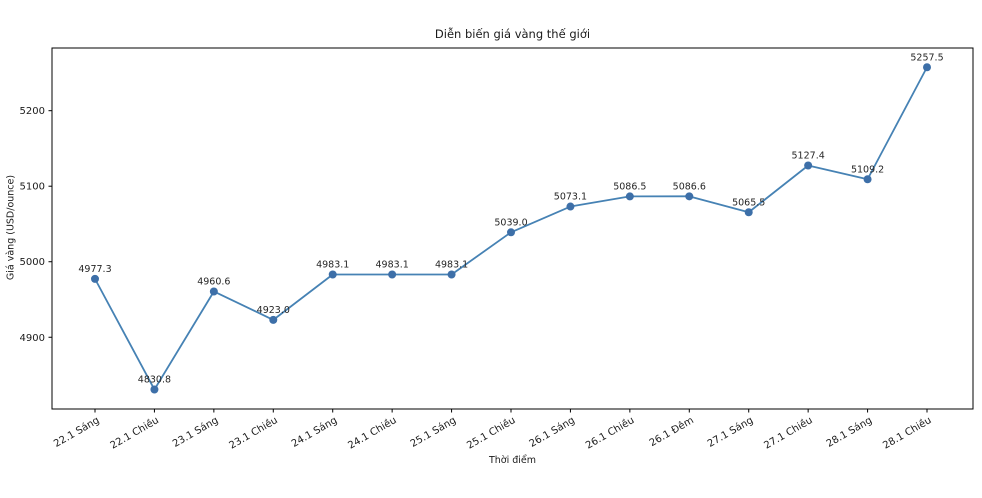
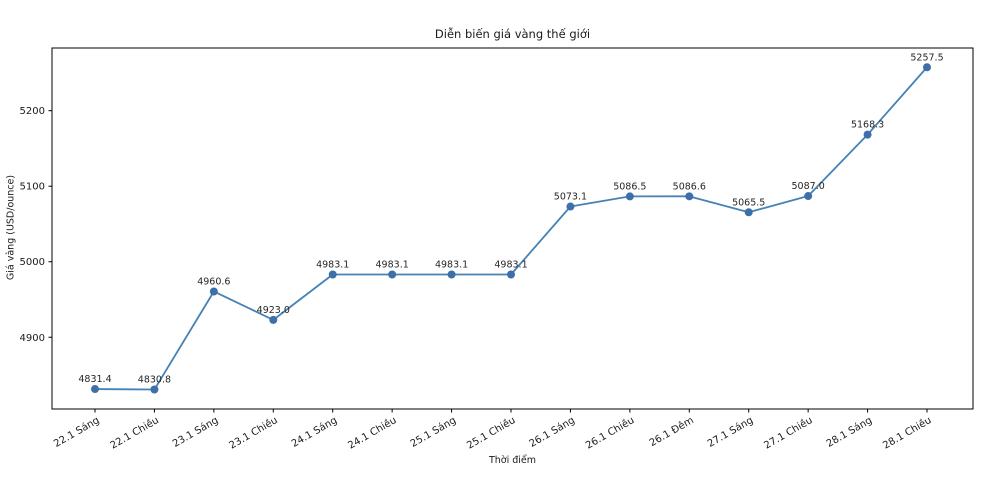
22.1 Sáng: 4977.3 -> 4831.4
25.1 Chiều: 5039.0 -> 4983.1
27.1 Chiều: 5127.4 -> 5087.0
28.1 Sáng: 5109.2 -> 5168.3
